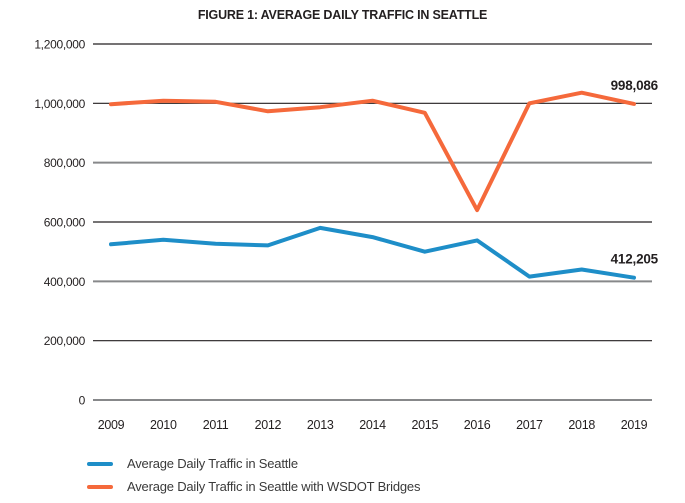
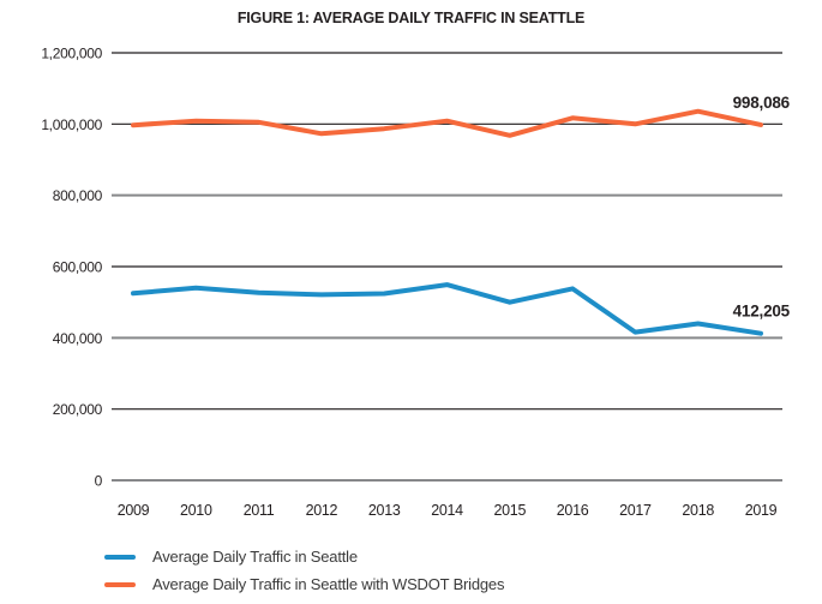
Average Daily Traffic in Seattle/2013: 580000 -> 520000
Average Daily Traffic in Seattle with WSDOT Bridges/2016: 640000 -> 1020000
